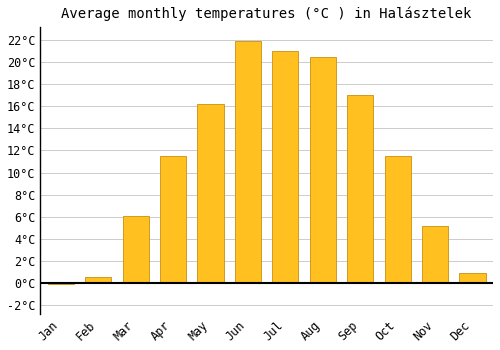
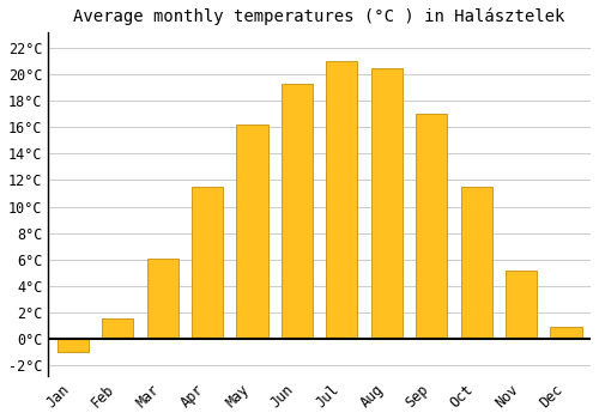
Jan: -0.1°C -> -1.0°C
Feb: 0.5°C -> 1.5°C
Jun: 21.9°C -> 19.3°C
